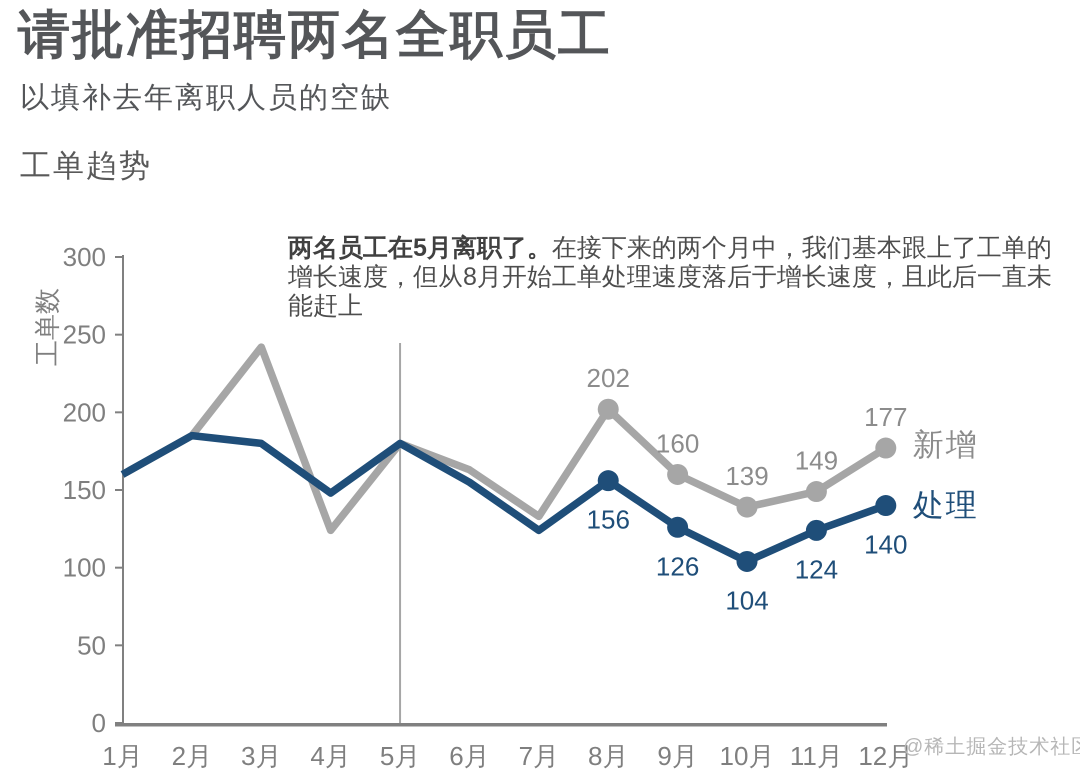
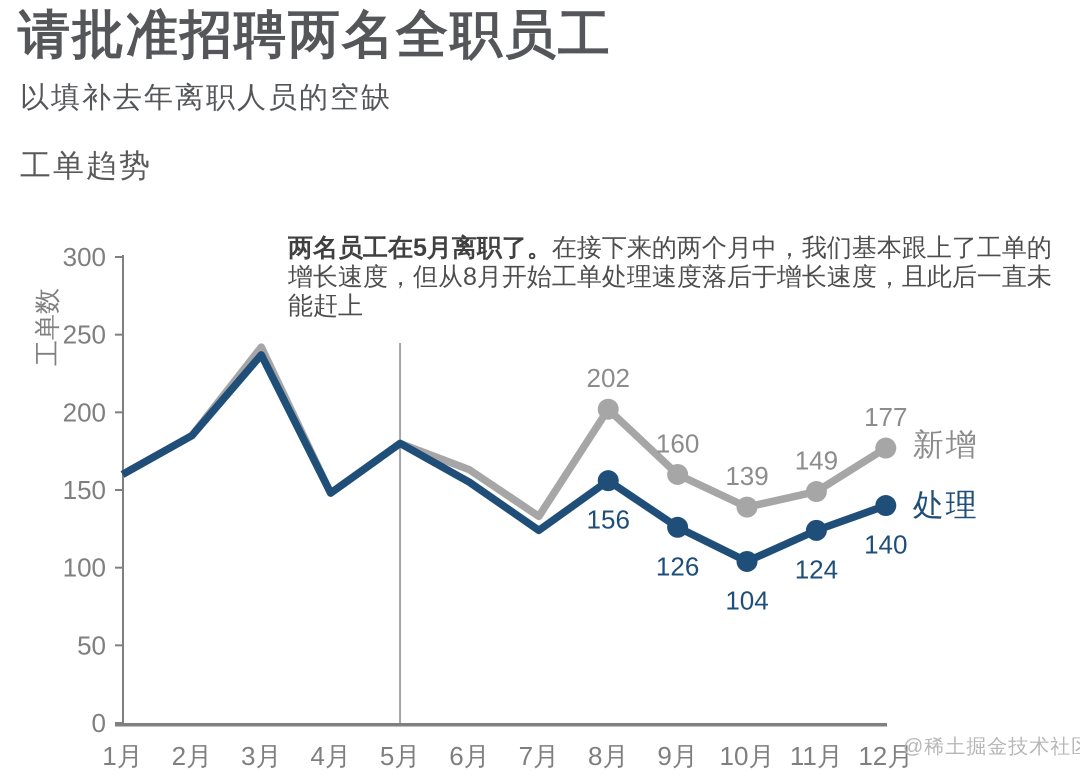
处理/3月: 180 -> 237
新增/4月: 124 -> 148
